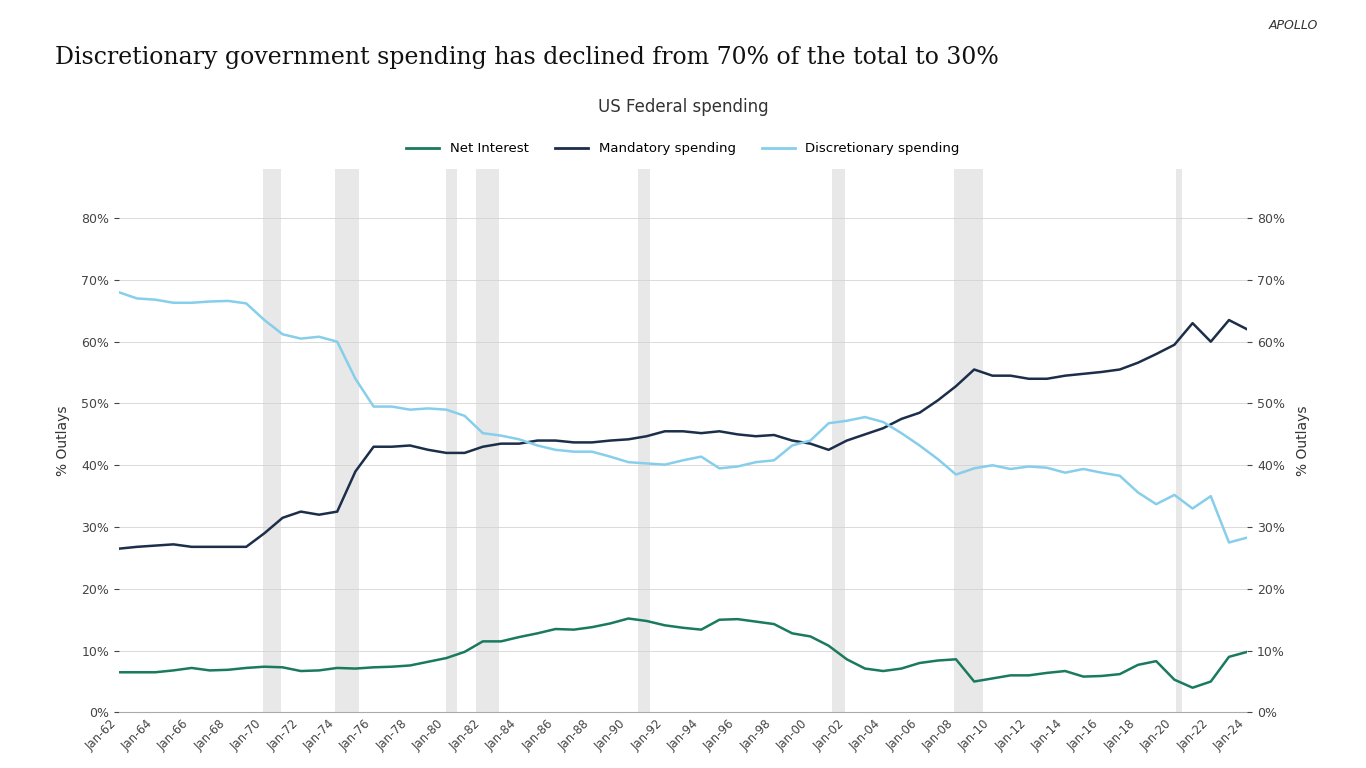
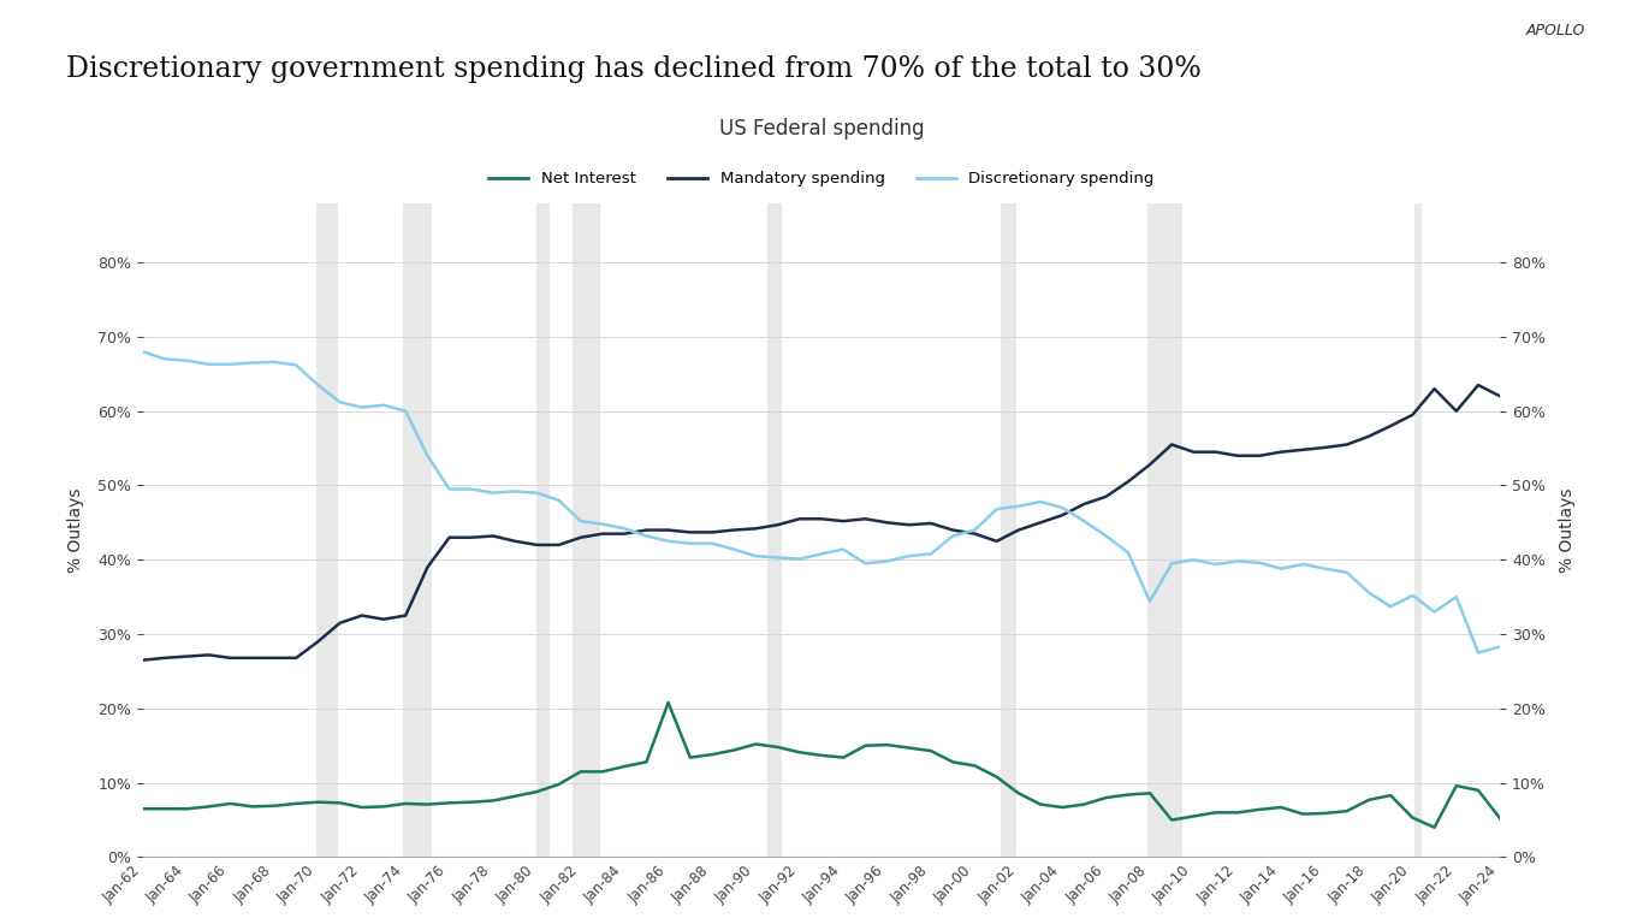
Net Interest/Jan-86: 13.5% -> 20.8%
Discretionary spending/Jan-08: 38.5% -> 34.4%
Net Interest/Jan-22: 5.0% -> 9.6%
Net Interest/Jan-24: 9.8% -> 5.2%
